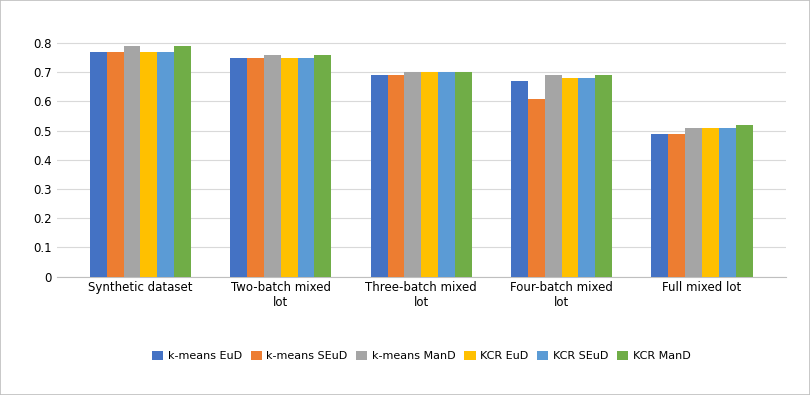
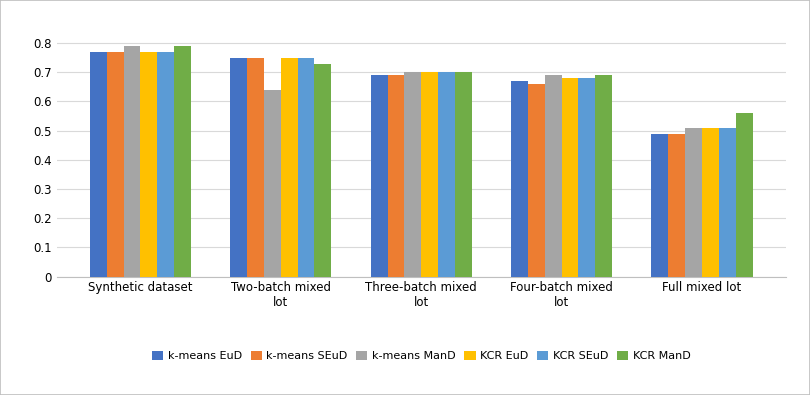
k-means ManD/Two-batch mixed lot: 0.76 -> 0.64
KCR ManD/Two-batch mixed lot: 0.76 -> 0.73
k-means SEuD/Four-batch mixed lot: 0.61 -> 0.66
KCR ManD/Full mixed lot: 0.52 -> 0.56
